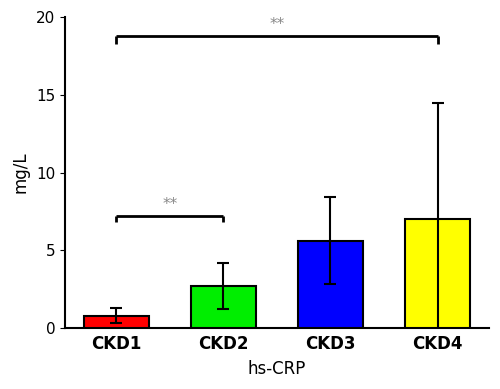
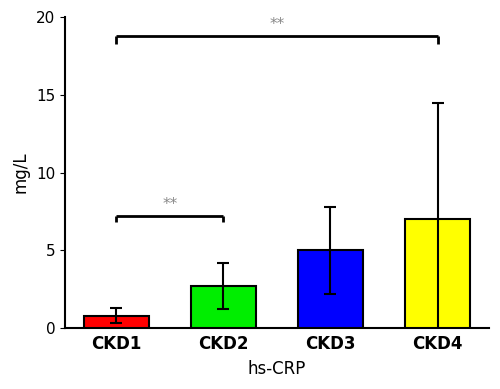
CKD3: 5.6 -> 5.0
